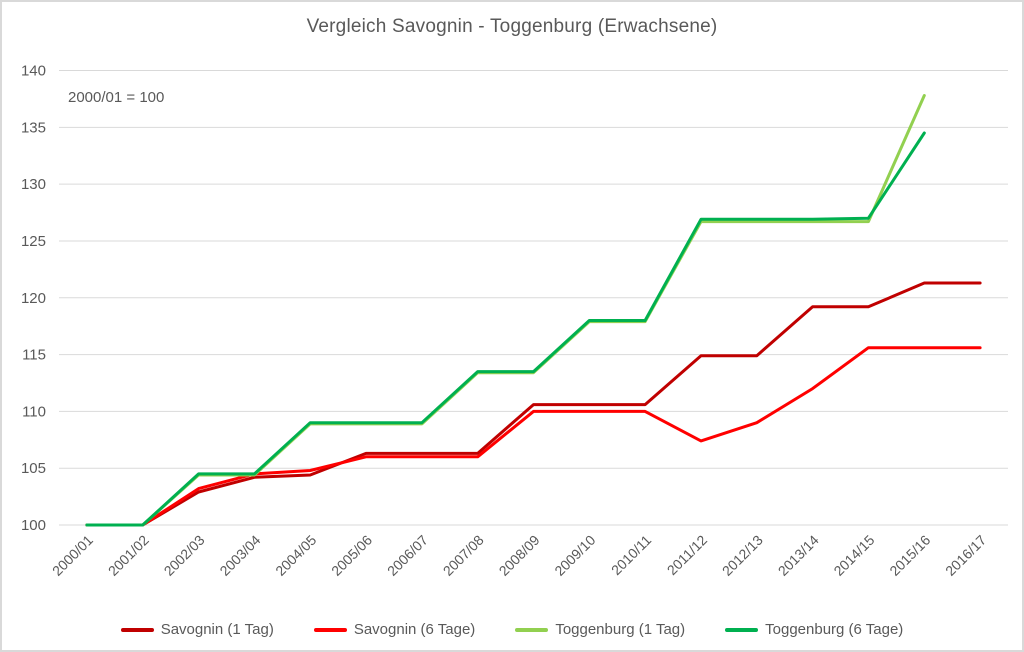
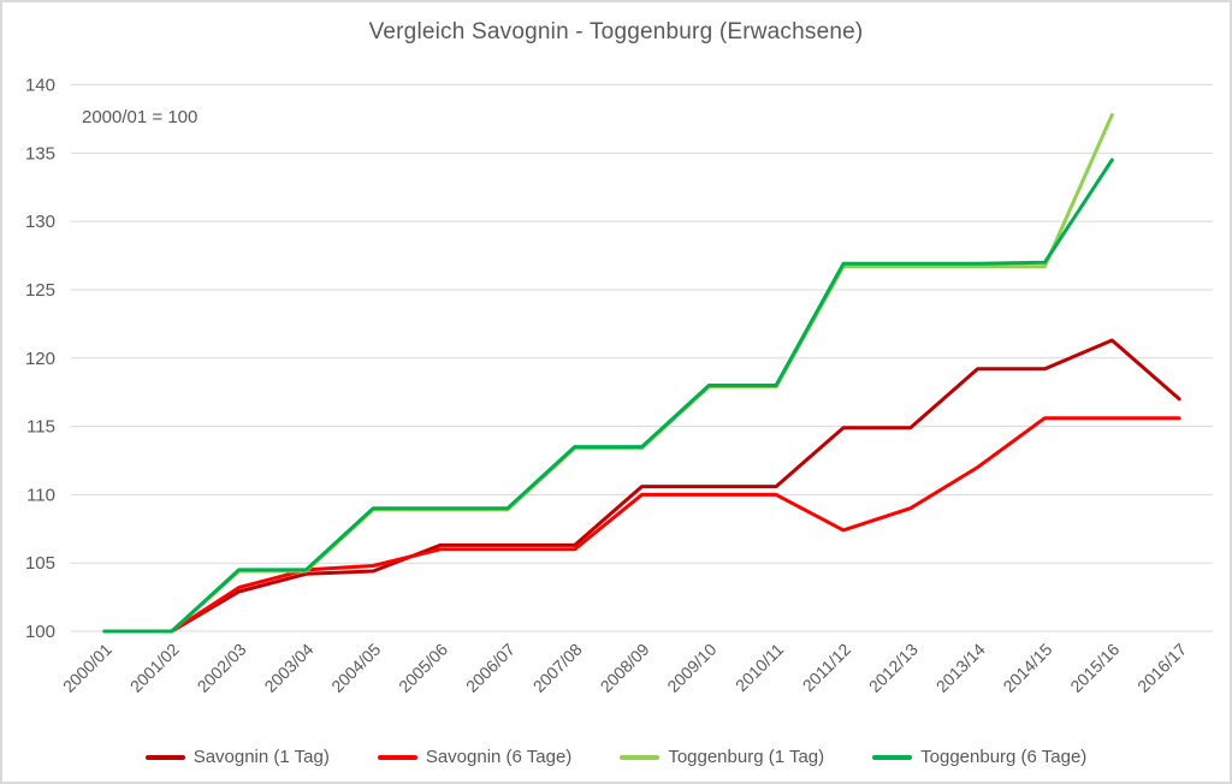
Savognin (1 Tag)/2016/17: 121.3 -> 117.0
